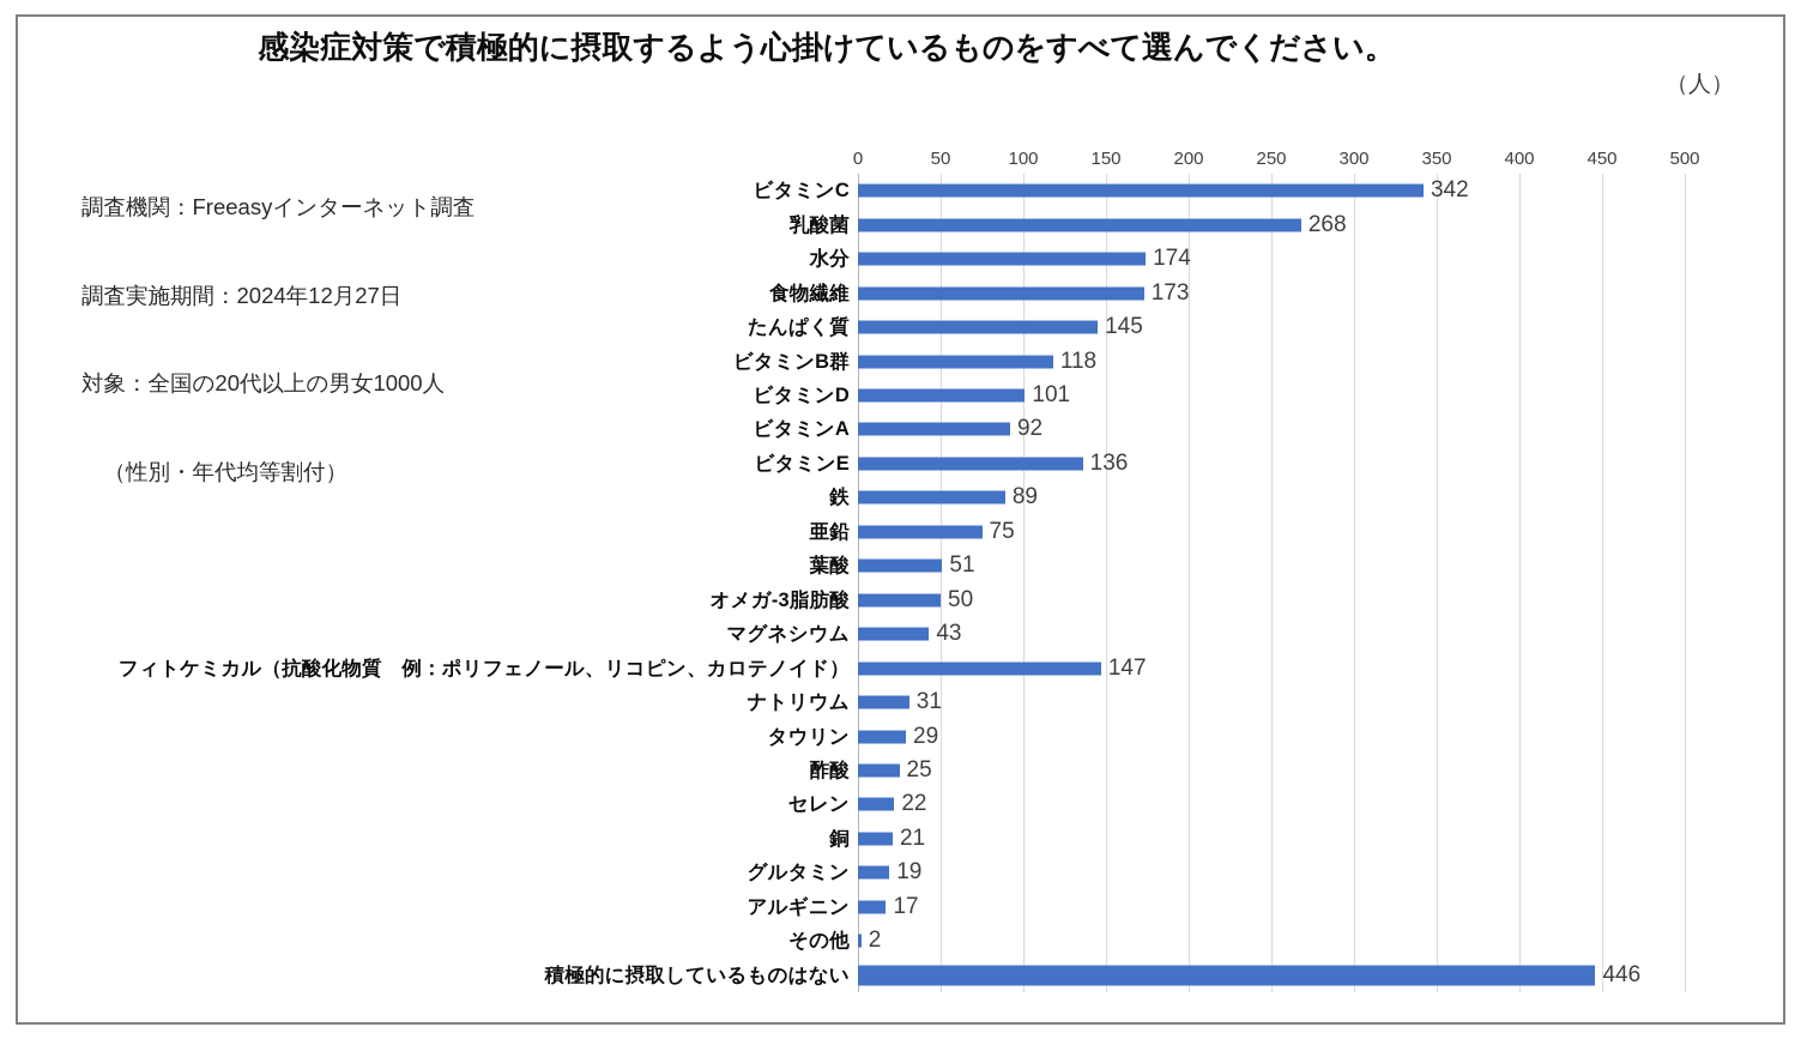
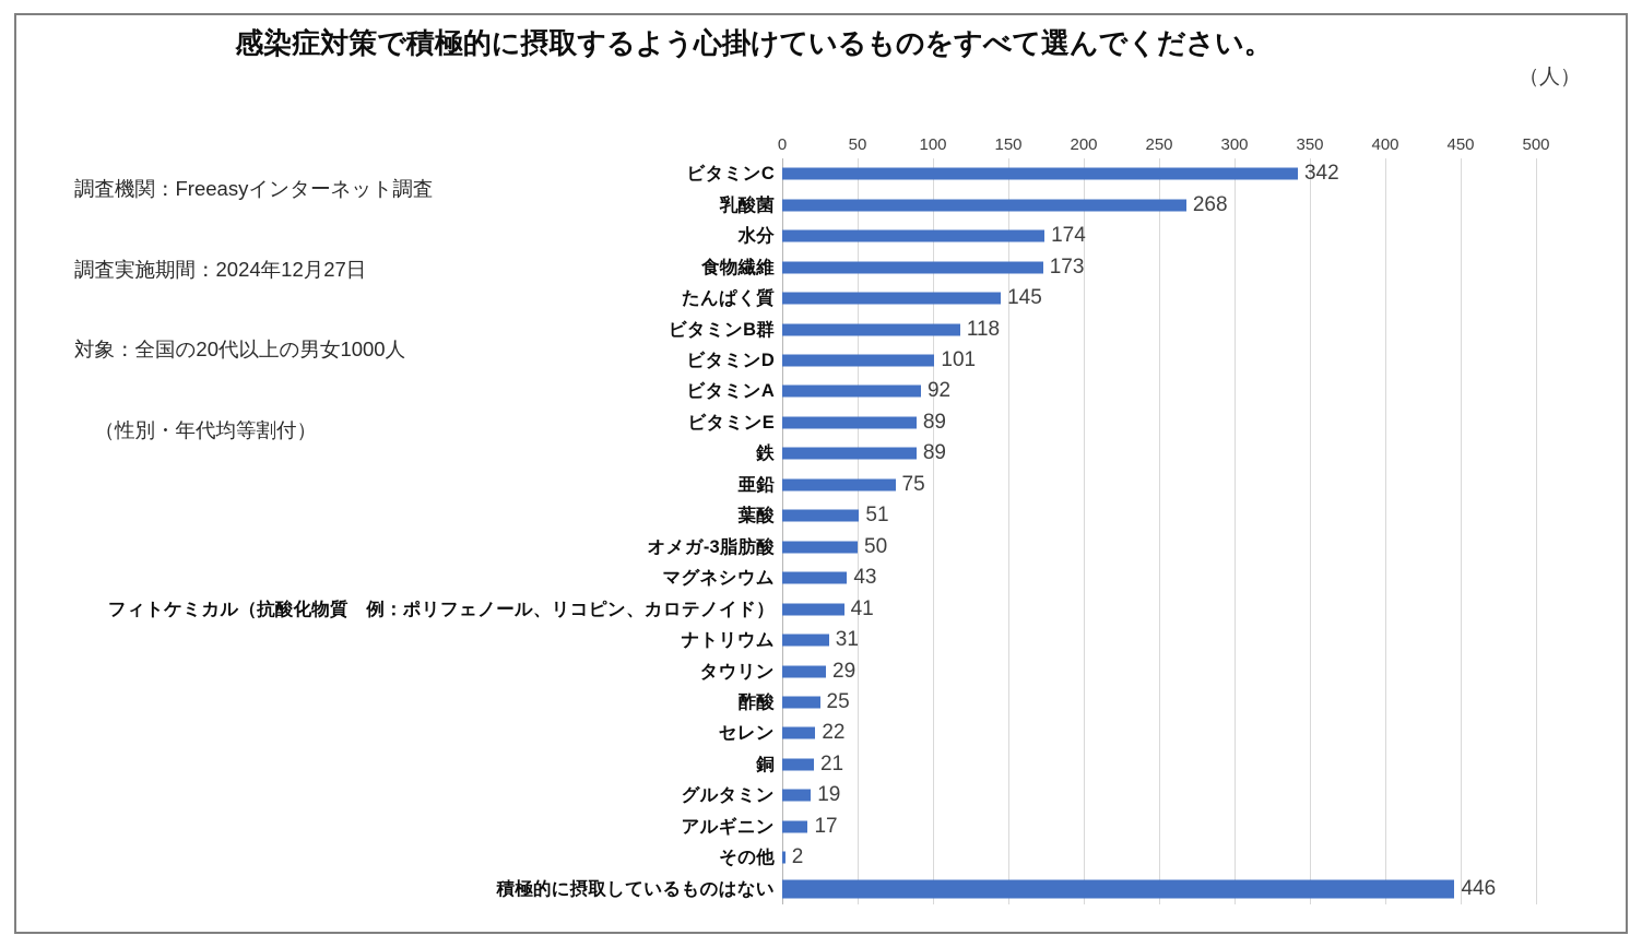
ビタミンE: 136 -> 89
フィトケミカル（抗酸化物質 例：ポリフェノール、リコピン、カロテノイド）: 147 -> 41
